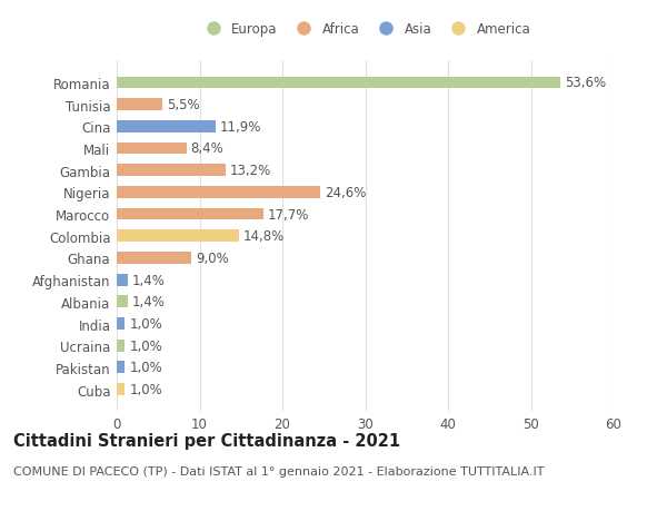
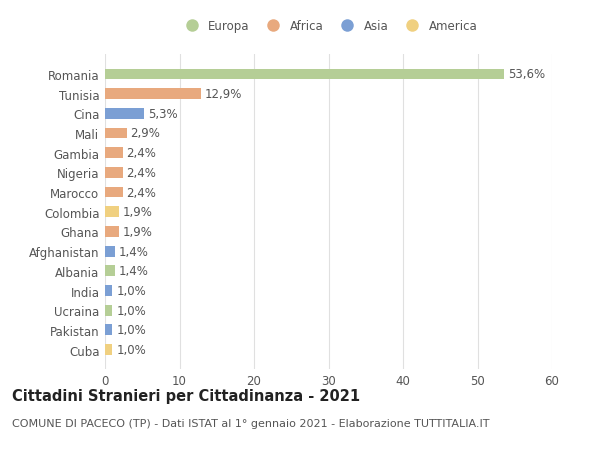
Tunisia: 5,5% -> 12,9%
Cina: 11,9% -> 5,3%
Mali: 8,4% -> 2,9%
Gambia: 13,2% -> 2,4%
Nigeria: 24,6% -> 2,4%
Marocco: 17,7% -> 2,4%
Colombia: 14,8% -> 1,9%
Ghana: 9,0% -> 1,9%
